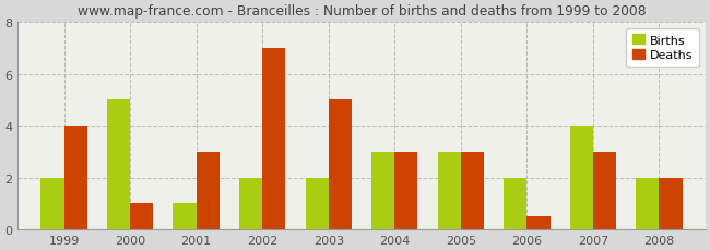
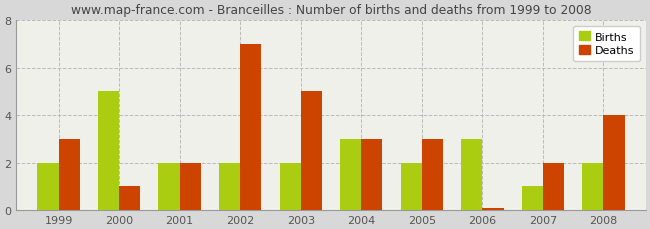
Deaths/1999: 4.0 -> 3.0
Births/2001: 1 -> 2
Deaths/2001: 3.0 -> 2.0
Births/2005: 3 -> 2
Births/2006: 2 -> 3
Deaths/2006: 0.5 -> 0.1
Births/2007: 4 -> 1
Deaths/2007: 3.0 -> 2.0
Deaths/2008: 2.0 -> 4.0
